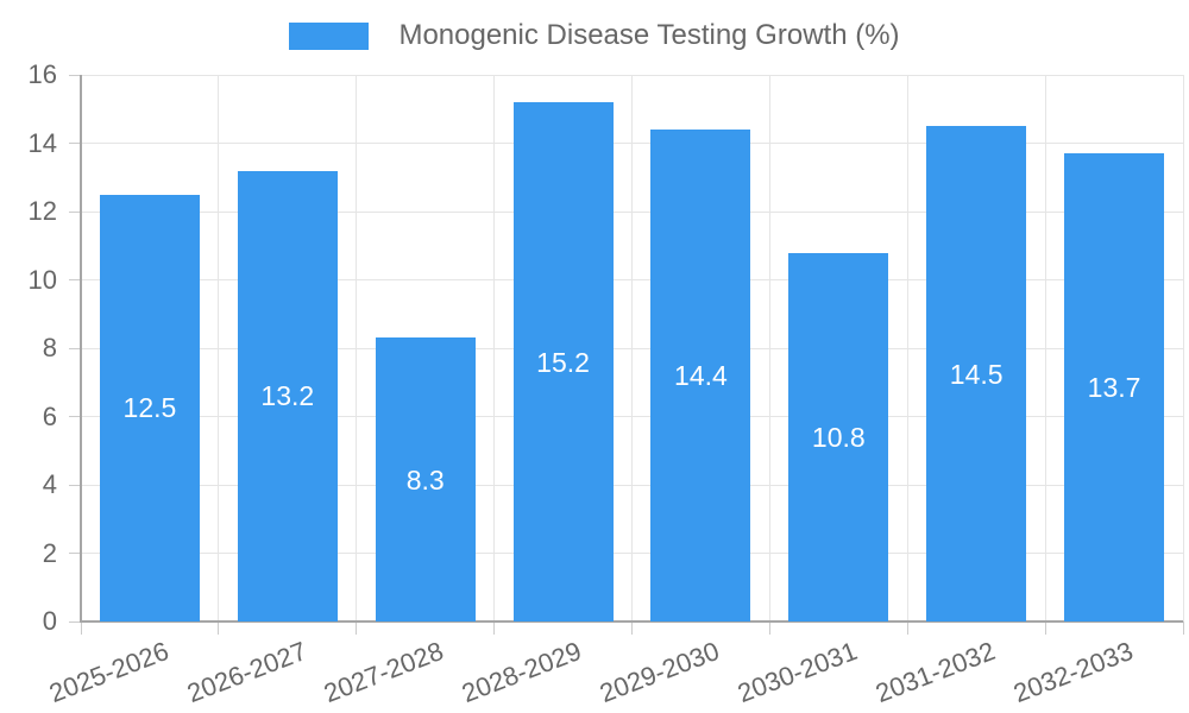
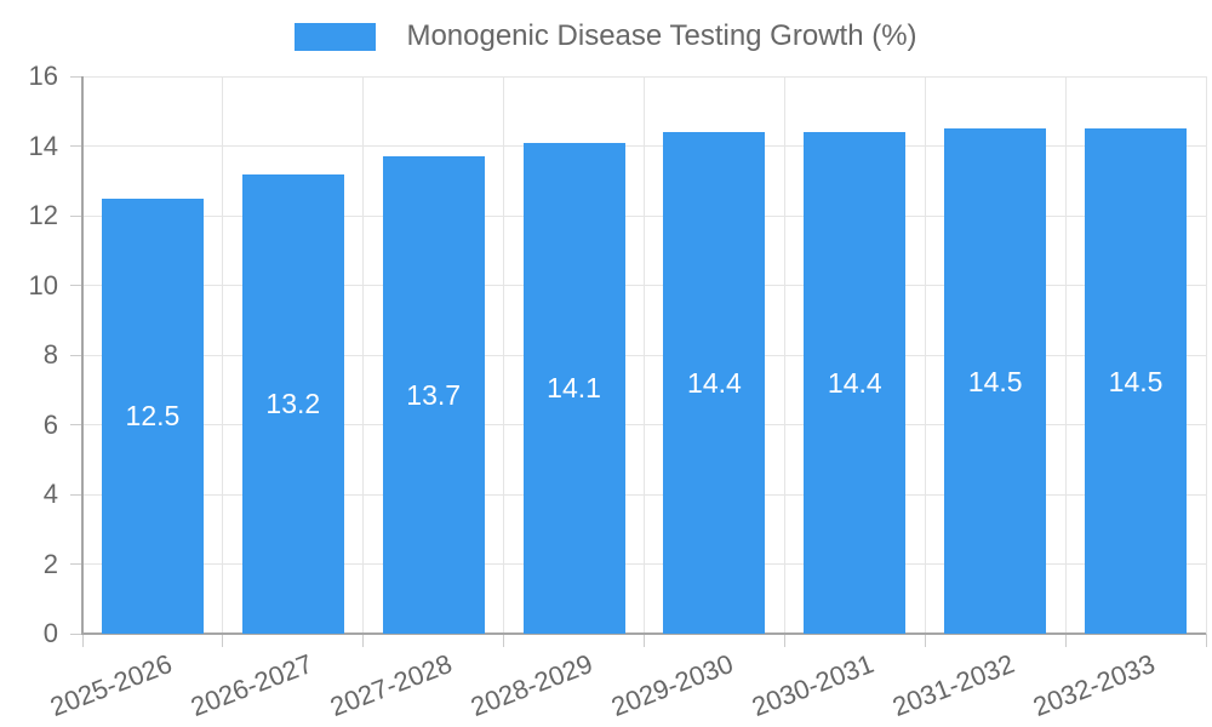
2027-2028: 8.3 -> 13.7
2028-2029: 15.2 -> 14.1
2030-2031: 10.8 -> 14.4
2032-2033: 13.7 -> 14.5
